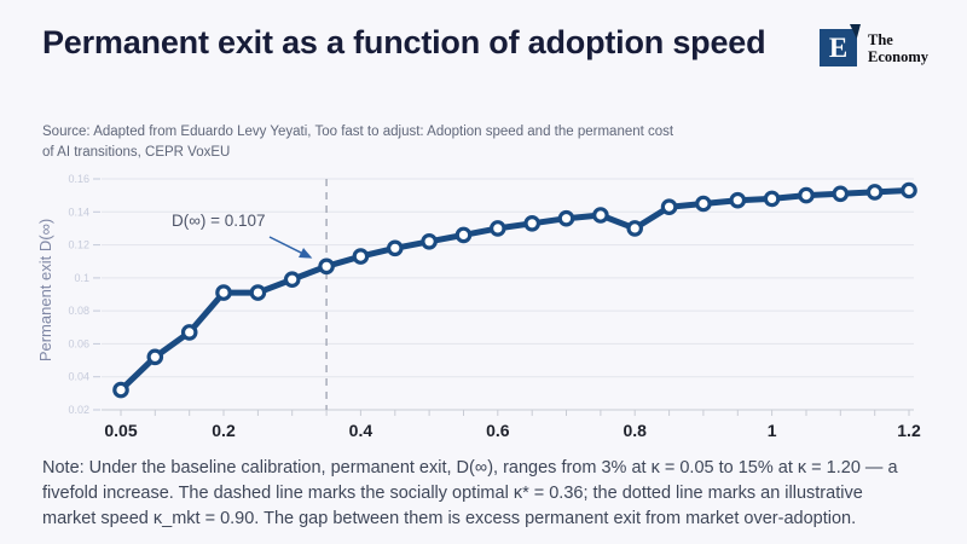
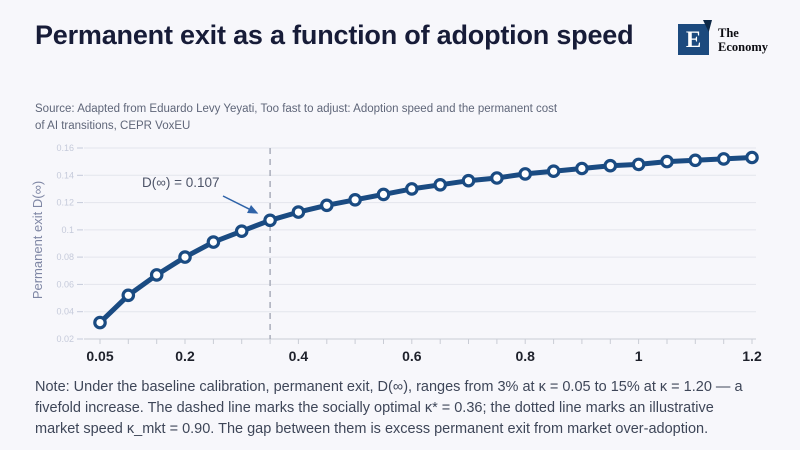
0.2: 0.091 -> 0.080
0.8: 0.130 -> 0.141
